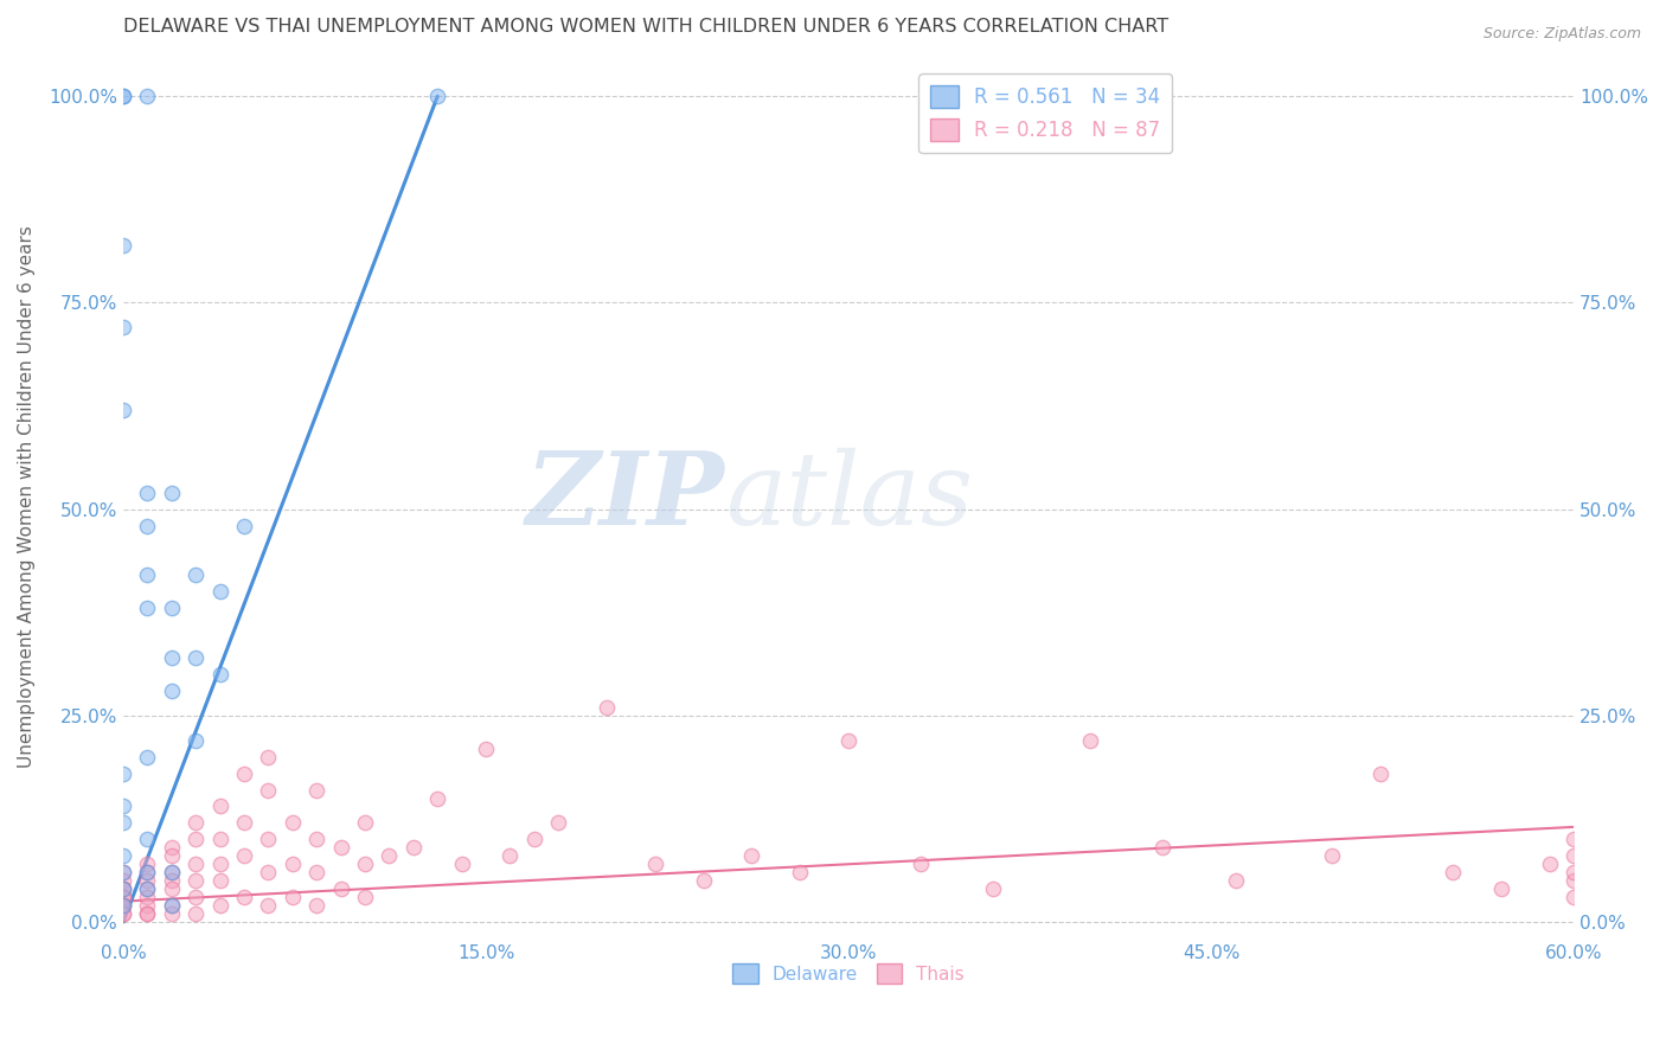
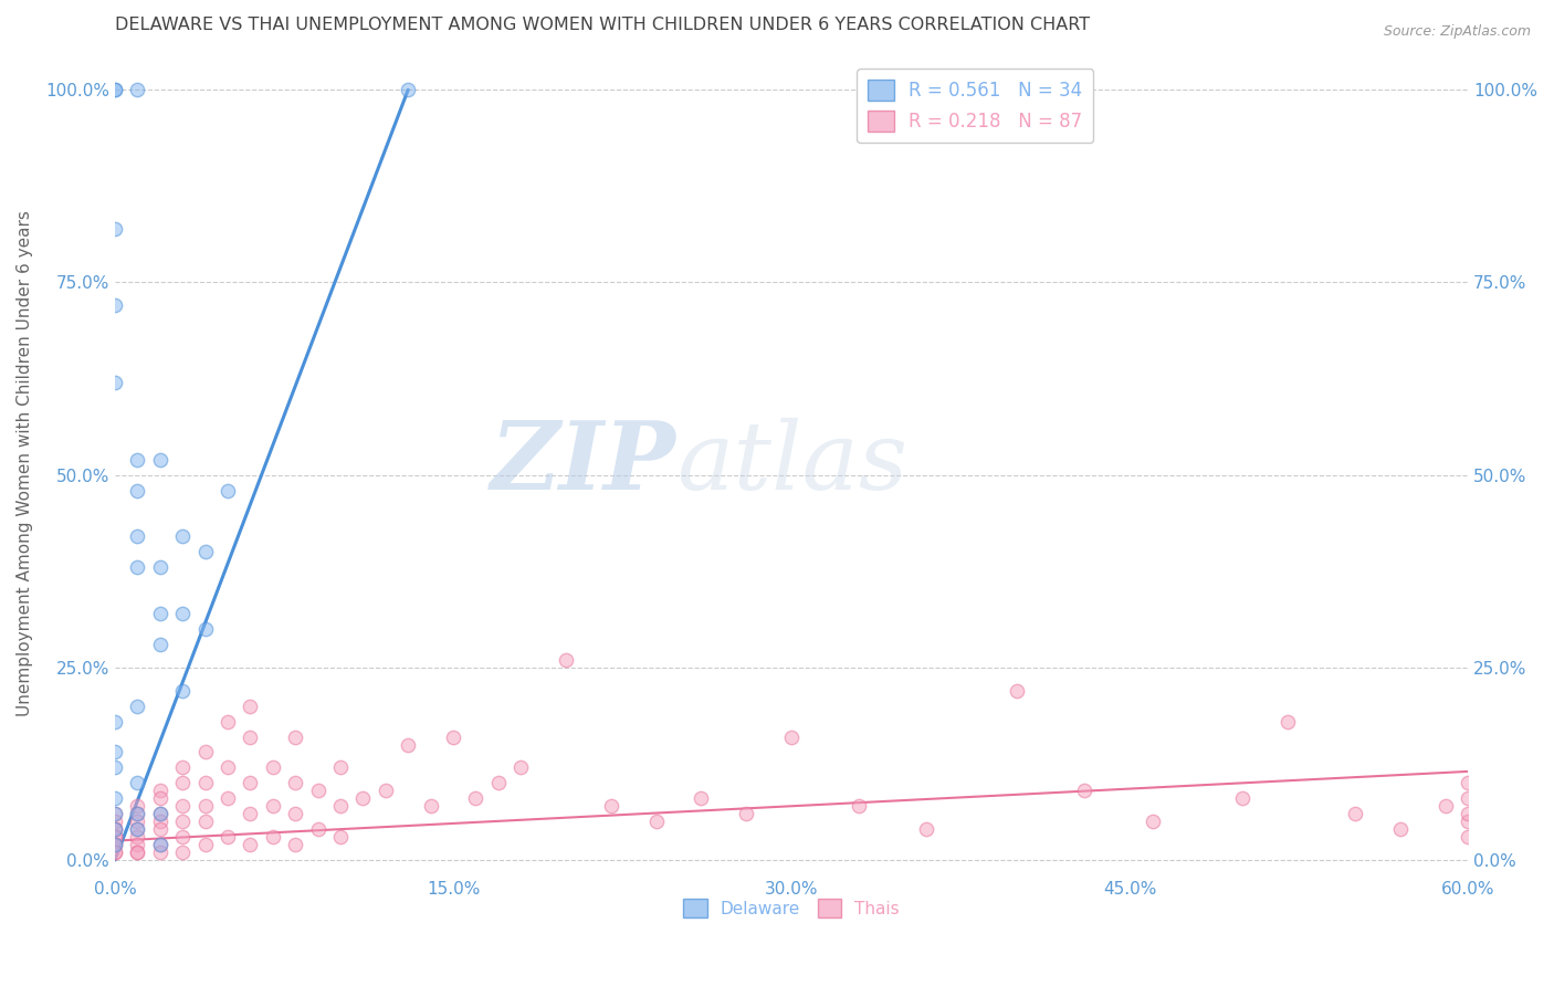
Thais/15.0%: 21% -> 16%
Thais/30.0%: 22% -> 16%
